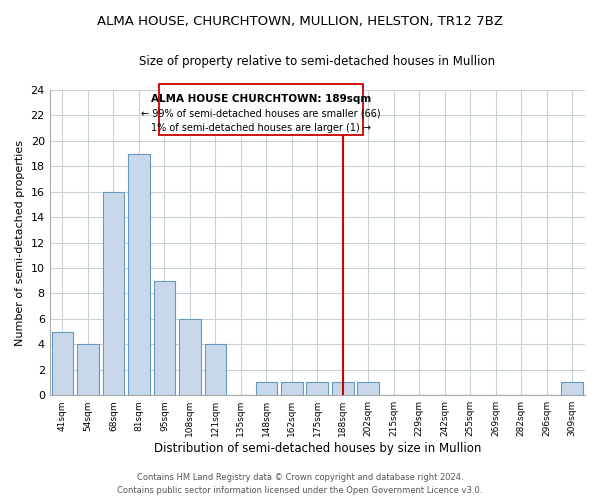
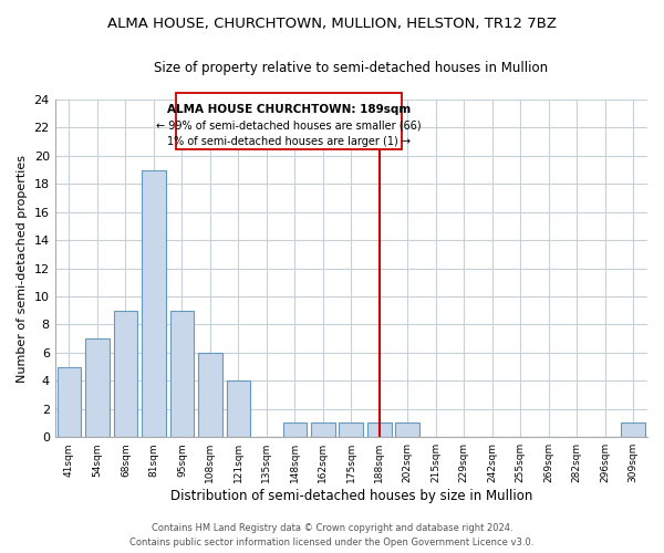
54sqm: 4 -> 7
68sqm: 16 -> 9
